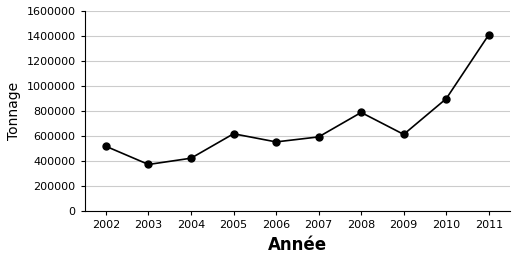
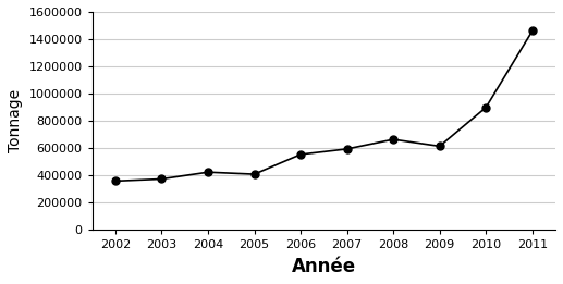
2002: 520000 -> 360000
2005: 620000 -> 410000
2008: 790000 -> 660000
2011: 1410000 -> 1460000
